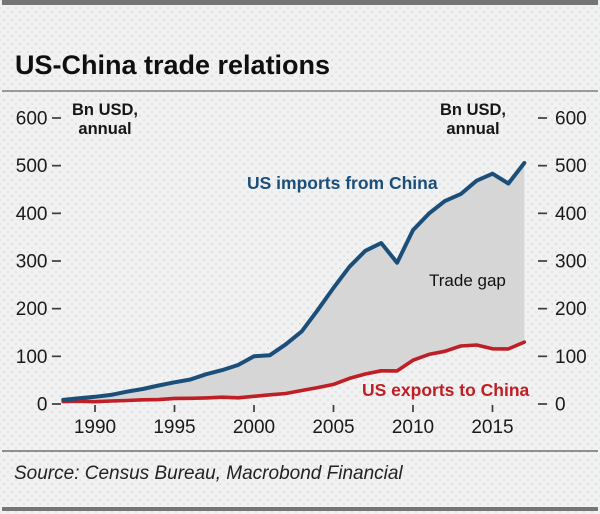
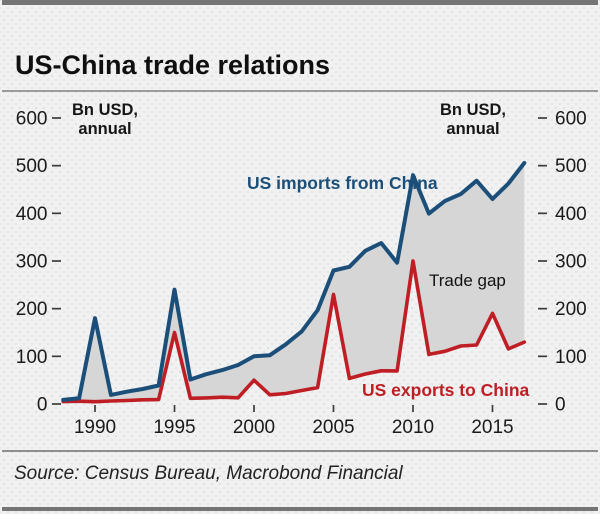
US imports from China/1990: 20 -> 180
US imports from China/1995: 50 -> 240
US exports to China/1995: 10 -> 150
US exports to China/2000: 20 -> 50
US imports from China/2005: 240 -> 280
US exports to China/2005: 40 -> 230
US imports from China/2010: 360 -> 480
US exports to China/2010: 90 -> 300
US imports from China/2015: 480 -> 430
US exports to China/2015: 120 -> 190
